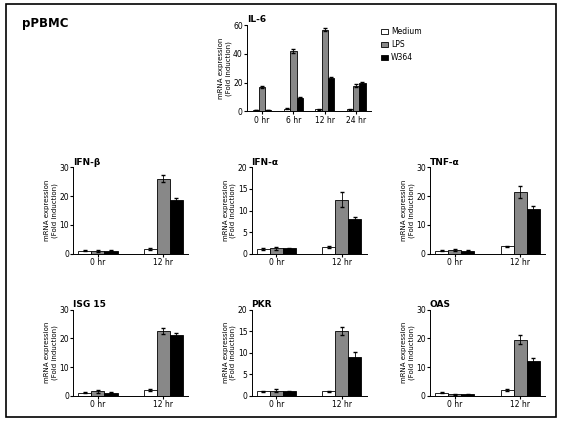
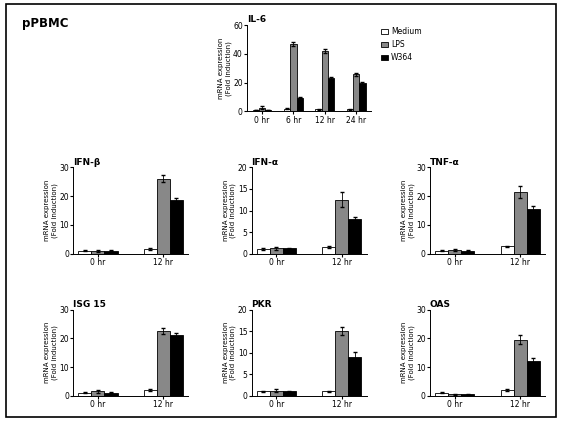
IL-6/LPS/0 hr: 17 -> 2
IL-6/LPS/6 hr: 42 -> 47
IL-6/LPS/12 hr: 57 -> 42
IL-6/LPS/24 hr: 18 -> 26
